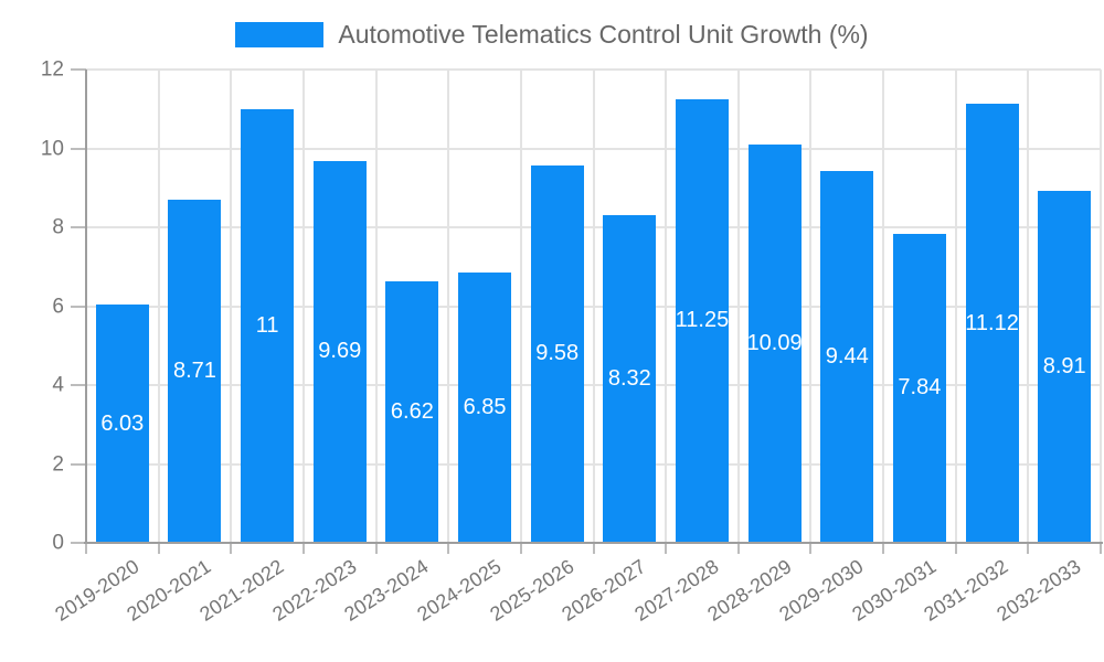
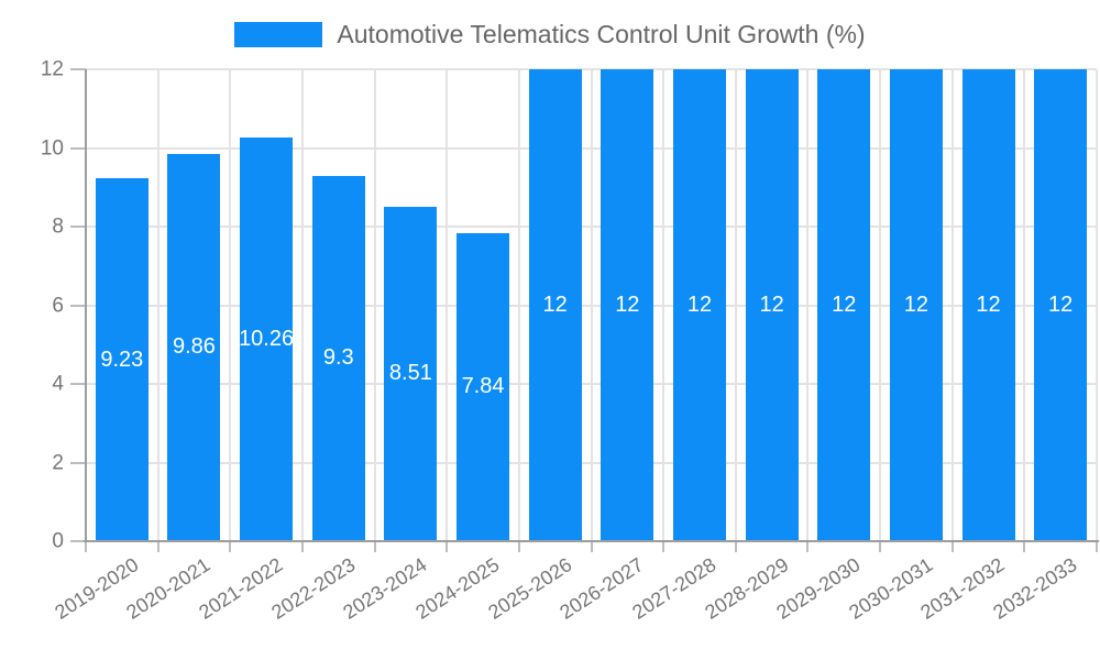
2019-2020: 6.03 -> 9.23
2020-2021: 8.71 -> 9.86
2021-2022: 11 -> 10.26
2022-2023: 9.69 -> 9.3
2023-2024: 6.62 -> 8.51
2024-2025: 6.85 -> 7.84
2025-2026: 9.58 -> 12
2026-2027: 8.32 -> 12
2027-2028: 11.25 -> 12
2028-2029: 10.09 -> 12
2029-2030: 9.44 -> 12
2030-2031: 7.84 -> 12
2031-2032: 11.12 -> 12
2032-2033: 8.91 -> 12
